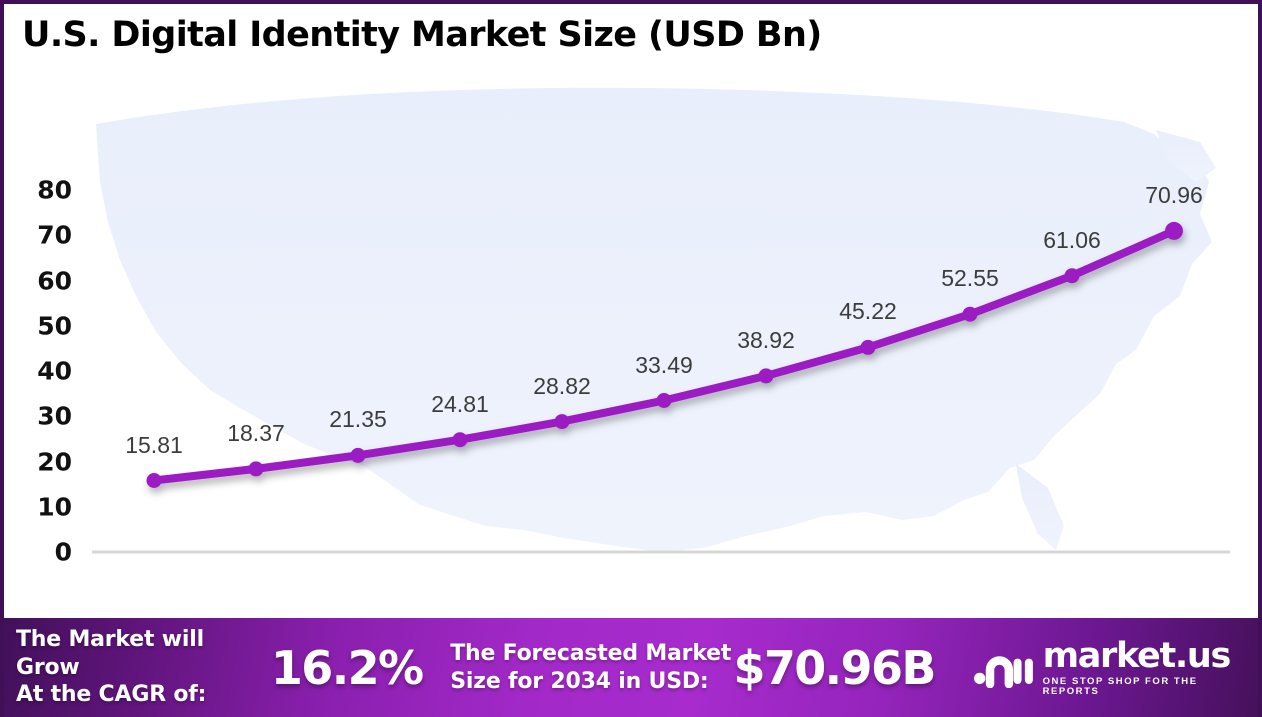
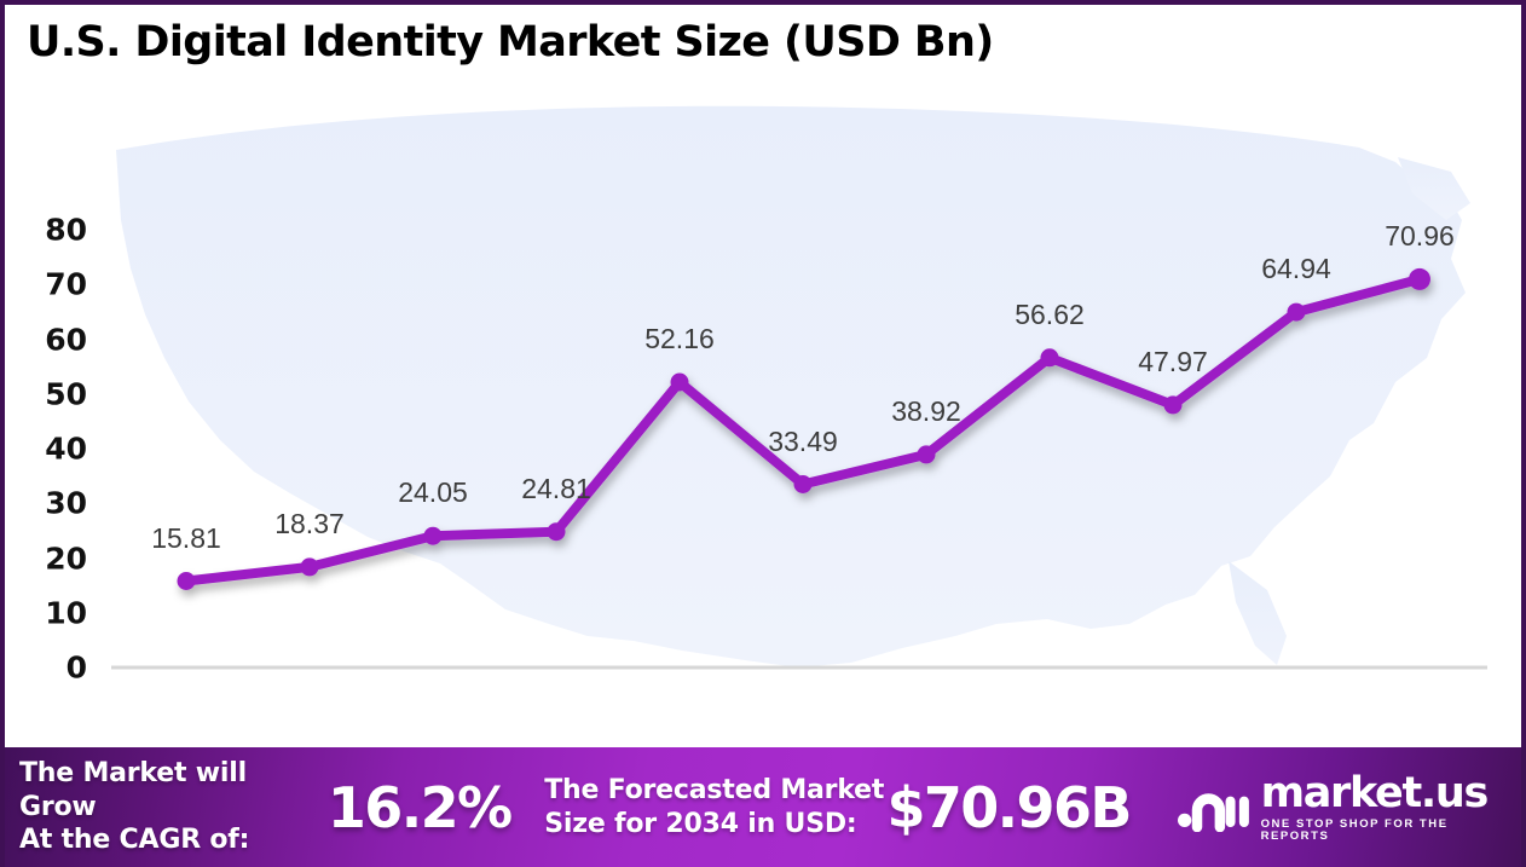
2026: 21.35 -> 24.05
2028: 28.82 -> 52.16
2031: 45.22 -> 56.62
2032: 52.55 -> 47.97
2033: 61.06 -> 64.94
